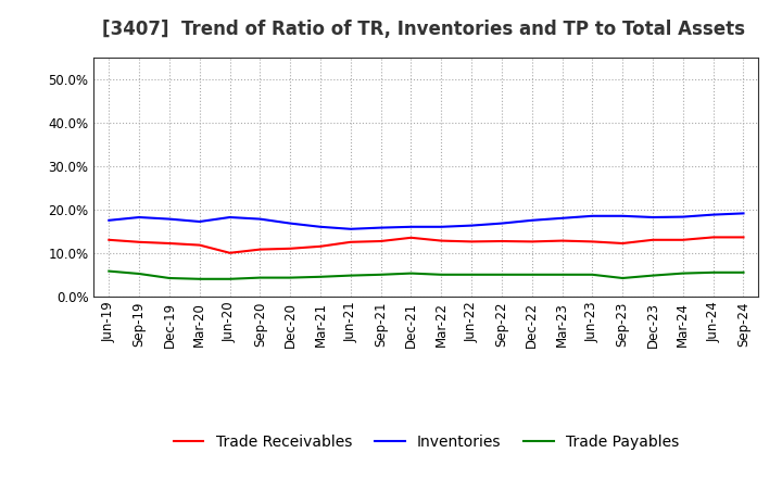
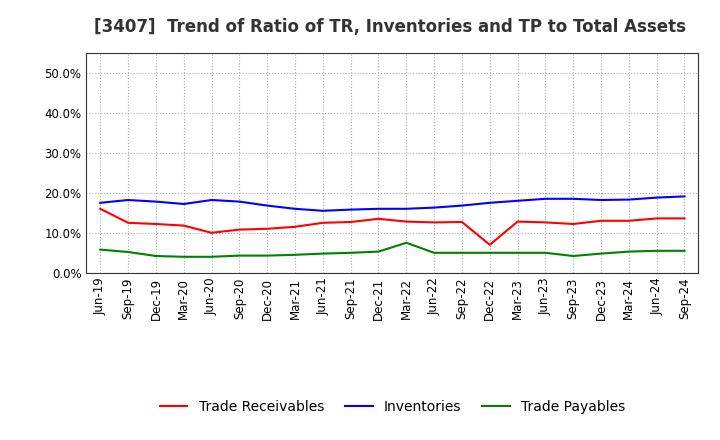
Trade Receivables/Jun-19: 13.0% -> 16.0%
Trade Payables/Mar-22: 5.0% -> 7.5%
Trade Receivables/Dec-22: 12.6% -> 7.0%
